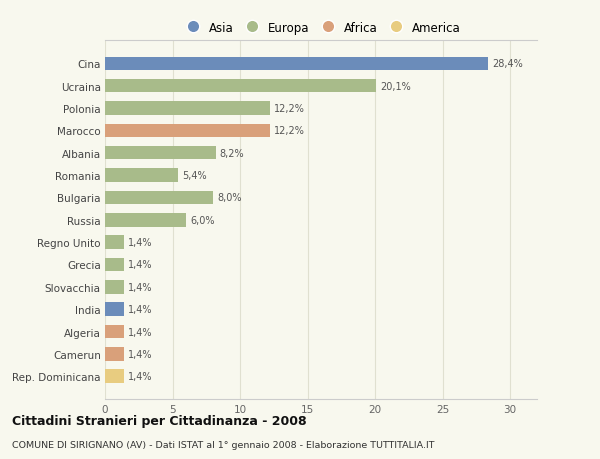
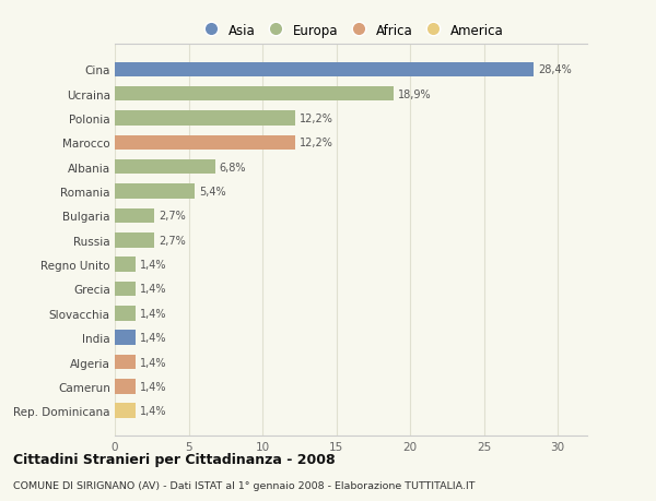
Ucraina: 20,1% -> 18,9%
Albania: 8,2% -> 6,8%
Bulgaria: 8,0% -> 2,7%
Russia: 6,0% -> 2,7%
